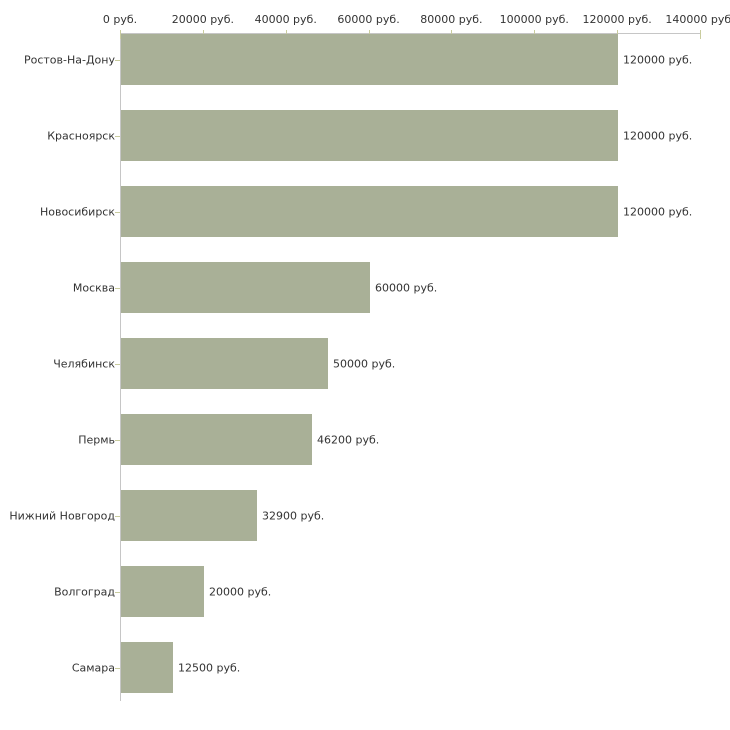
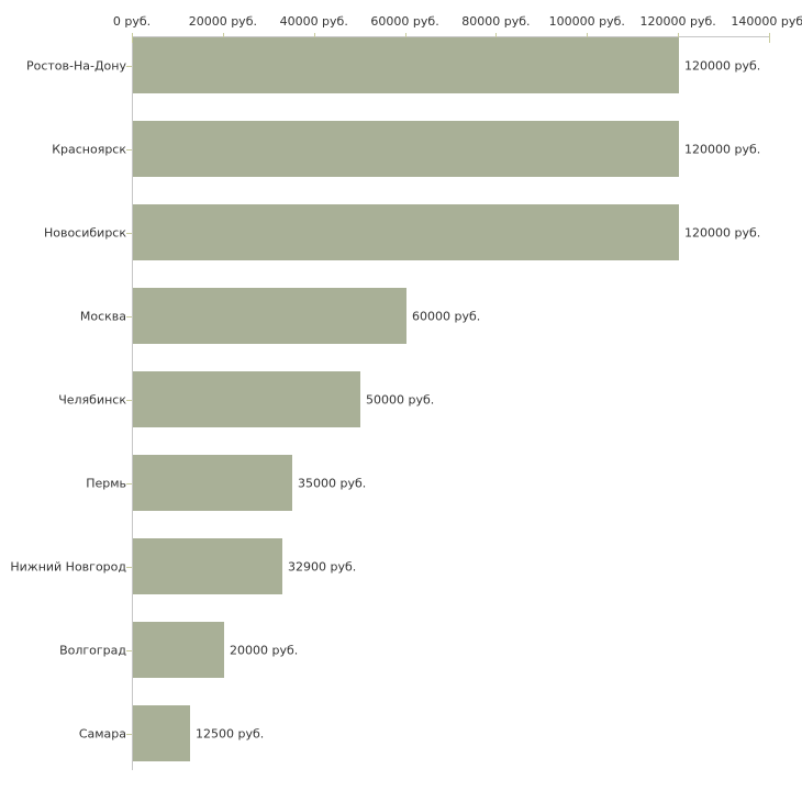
Пермь: 46200 -> 35000
